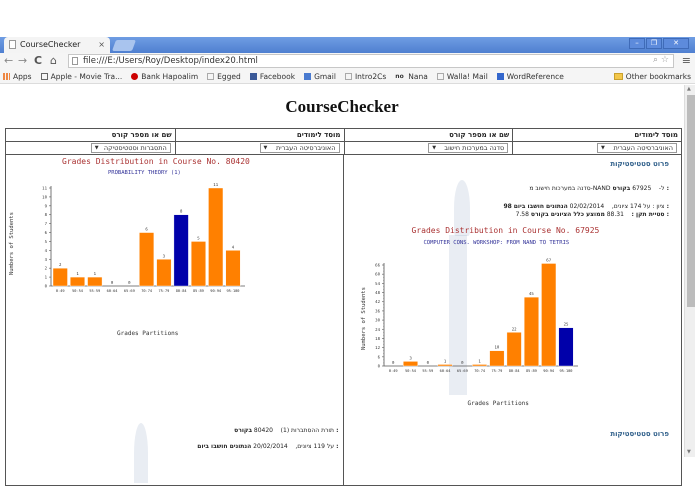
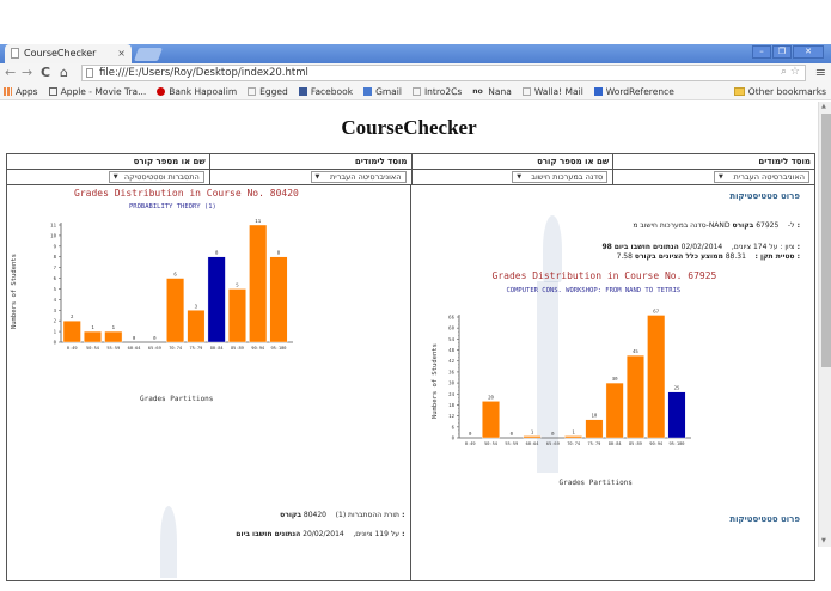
Grades Distribution in Course No. 80420/95-100: 4 -> 8
Grades Distribution in Course No. 67925/50-54: 3 -> 20
Grades Distribution in Course No. 67925/80-84: 22 -> 30
